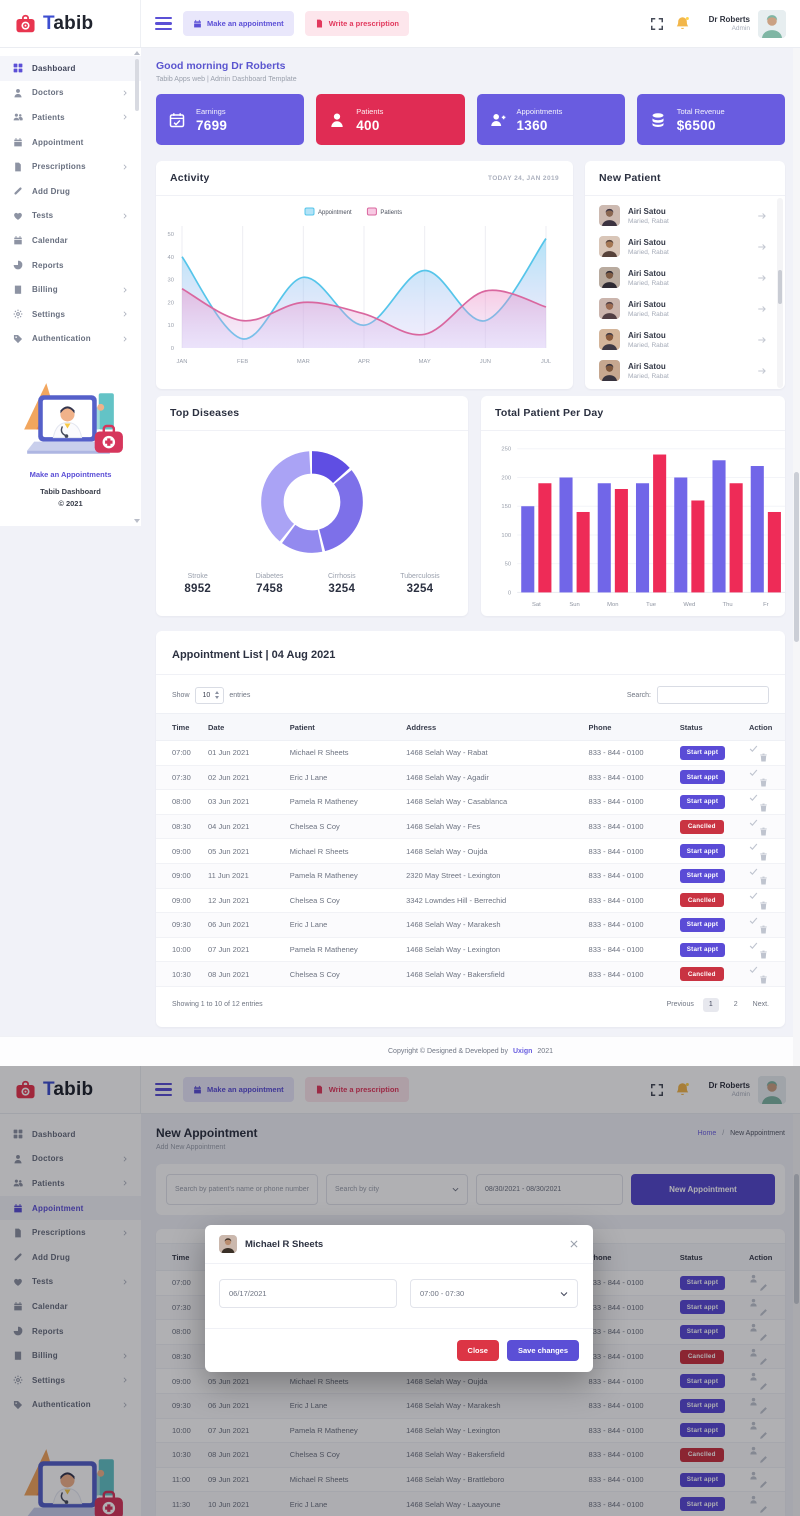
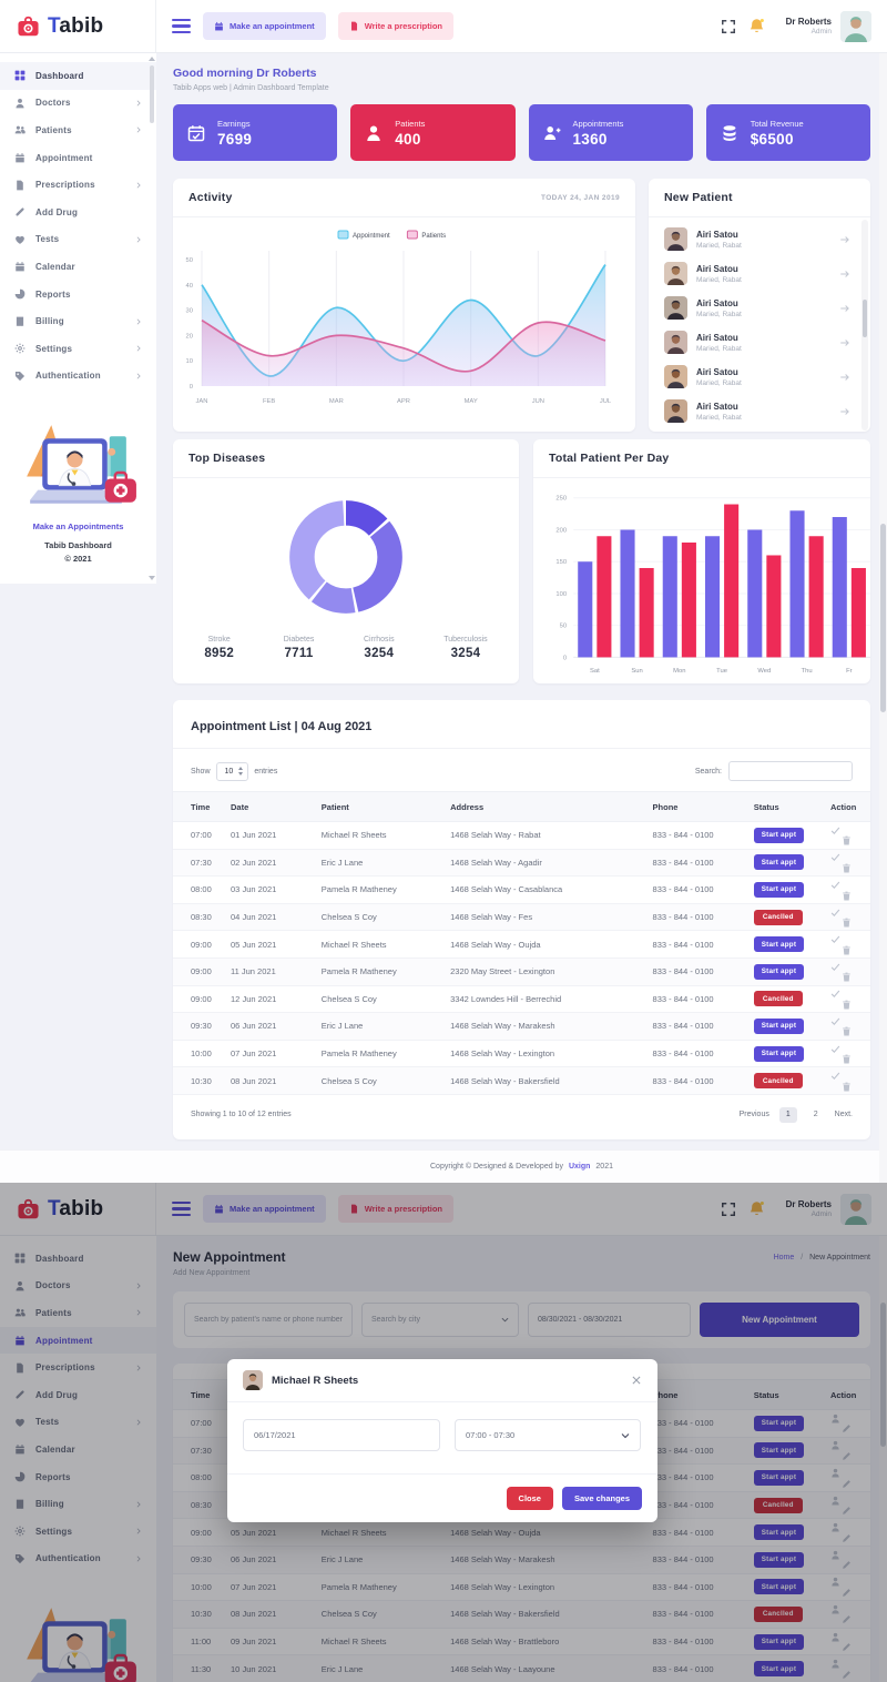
Top Diseases/Diabetes: 7458 -> 7711
